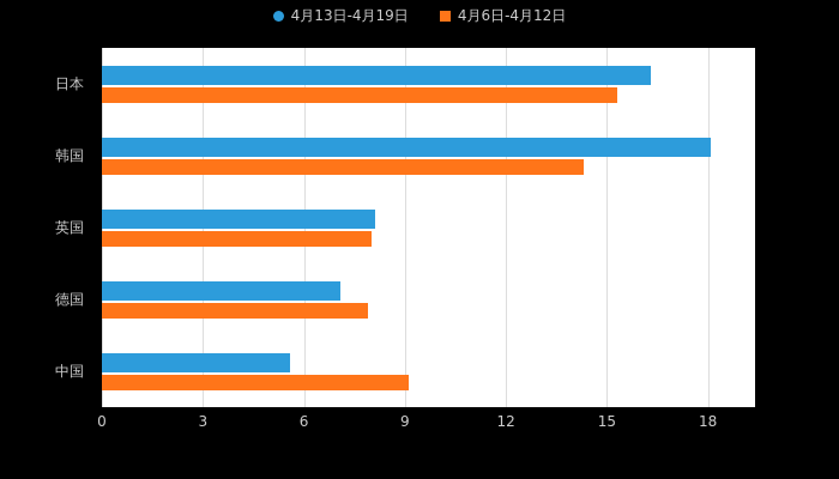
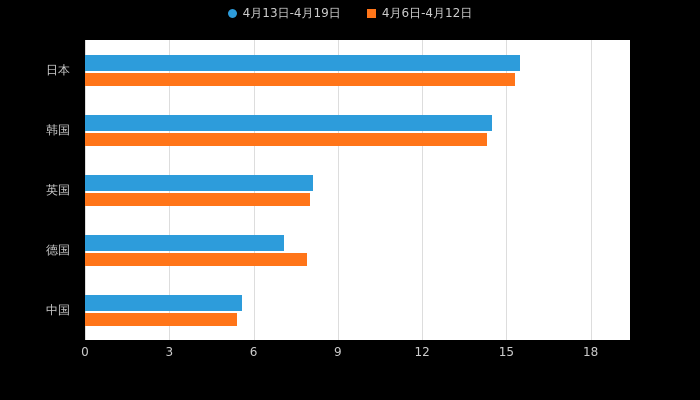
4月13日-4月19日/日本: 16.3 -> 15.5
4月13日-4月19日/韩国: 18.1 -> 14.5
4月6日-4月12日/中国: 9.1 -> 5.4
